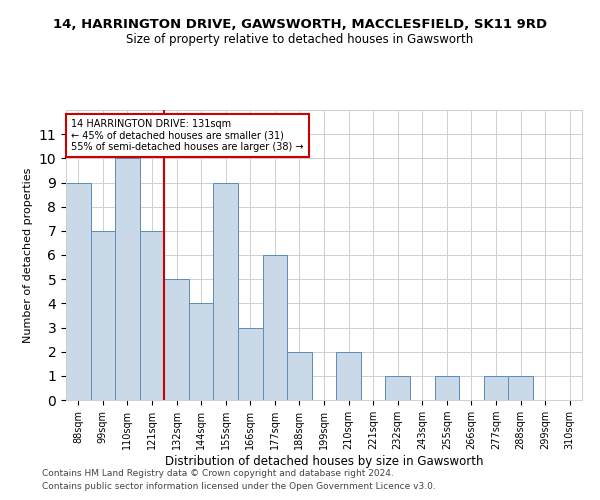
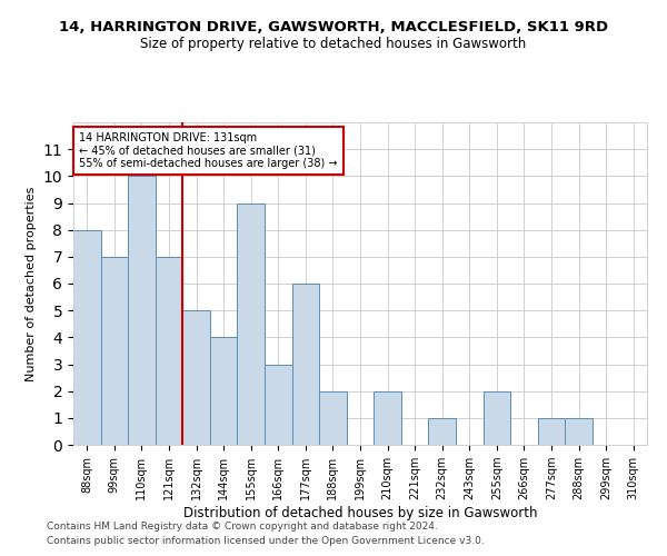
88sqm: 9 -> 8
255sqm: 1 -> 2
